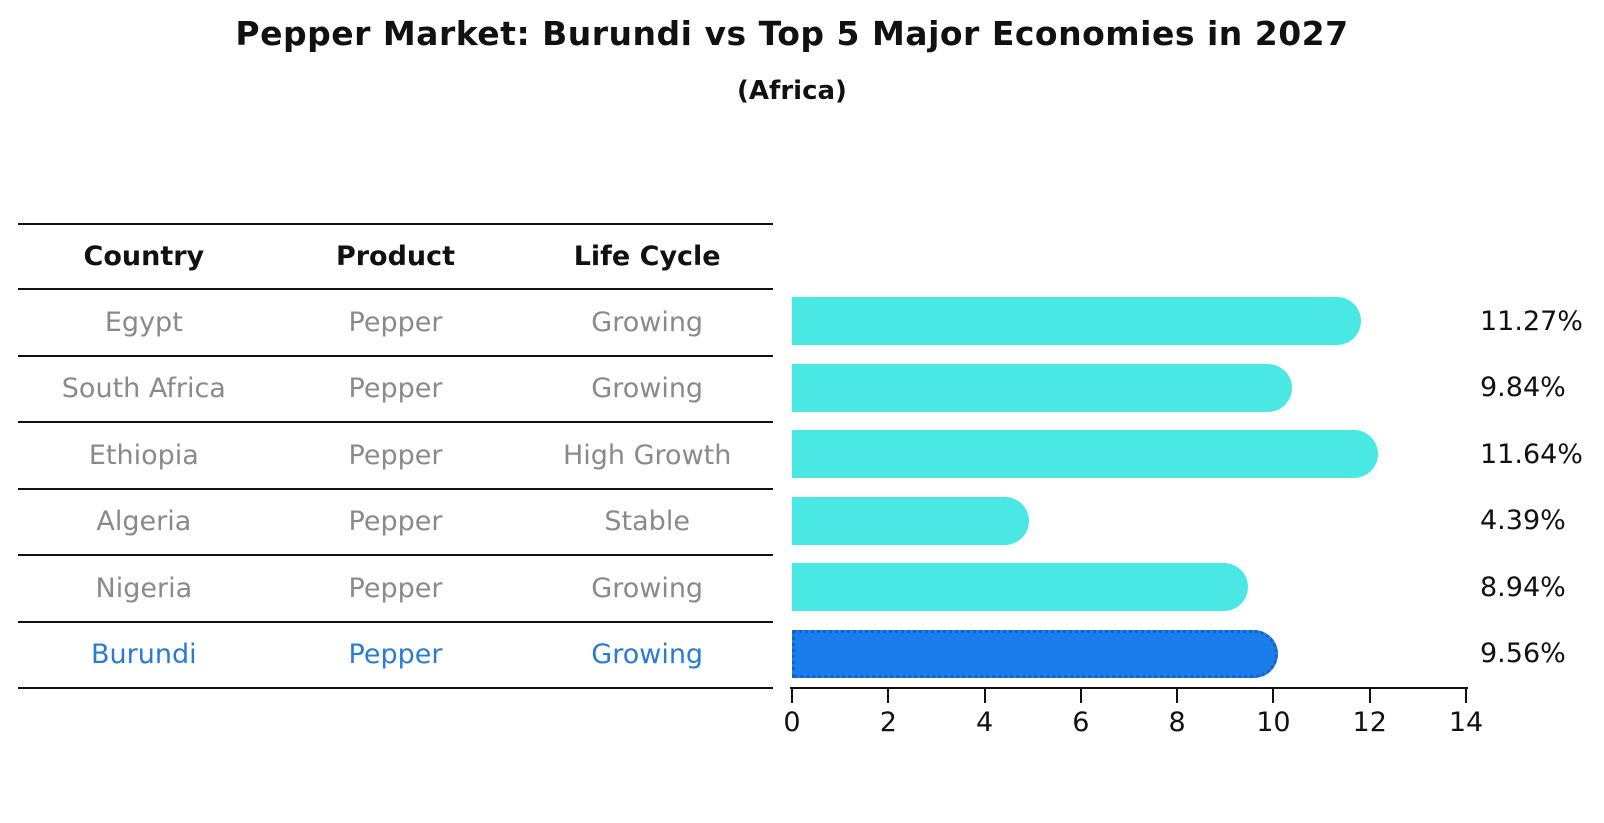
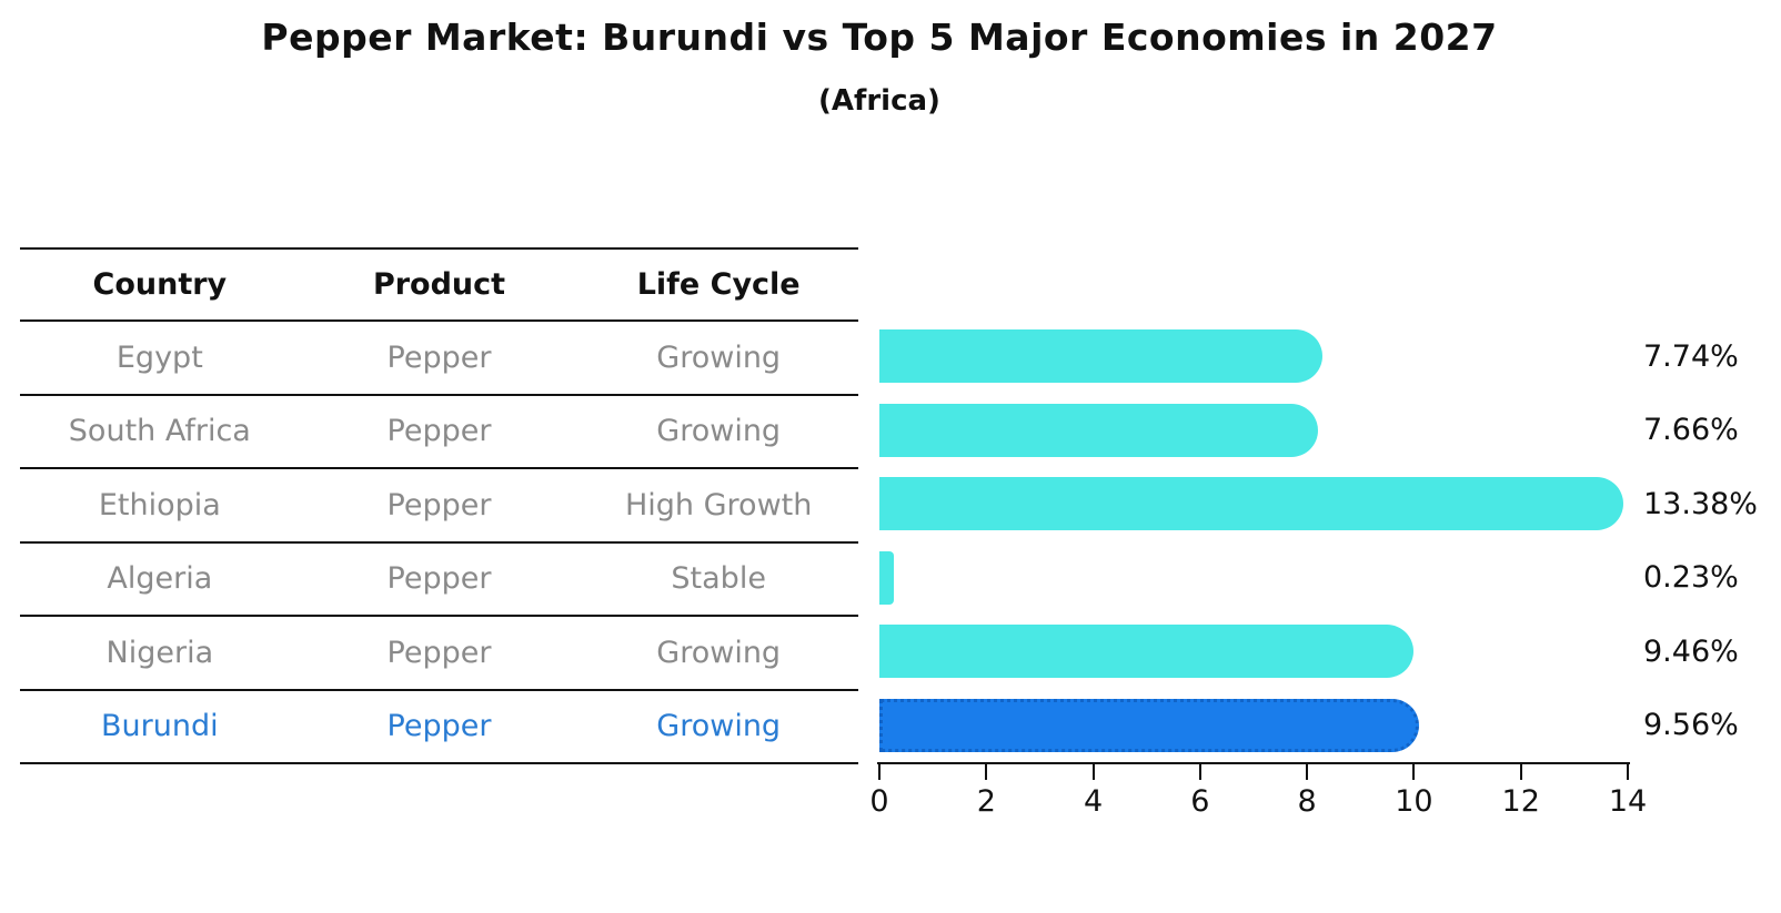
Egypt: 11.27% -> 7.74%
South Africa: 9.84% -> 7.66%
Ethiopia: 11.64% -> 13.38%
Algeria: 4.39% -> 0.23%
Nigeria: 8.94% -> 9.46%
